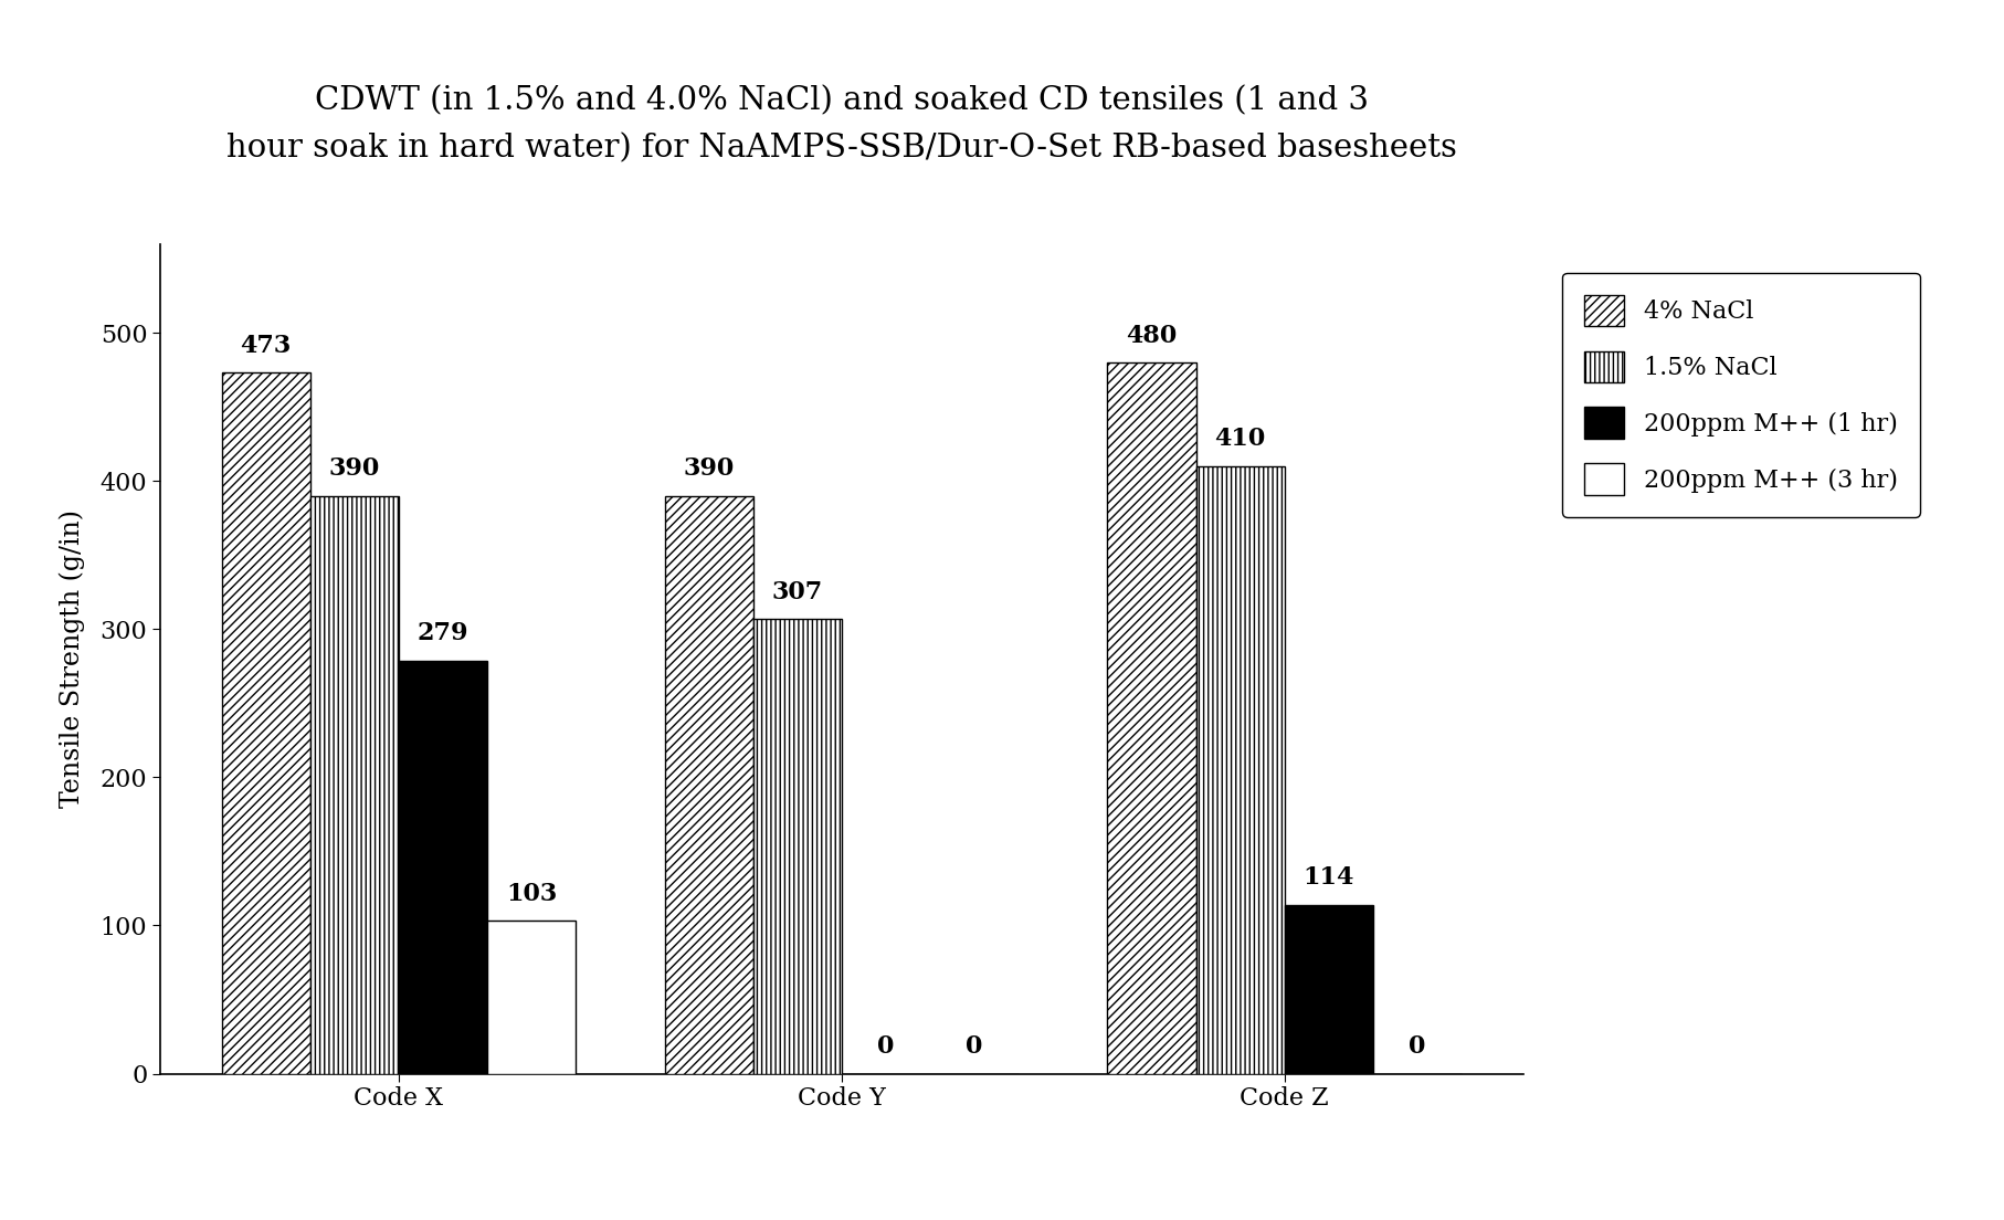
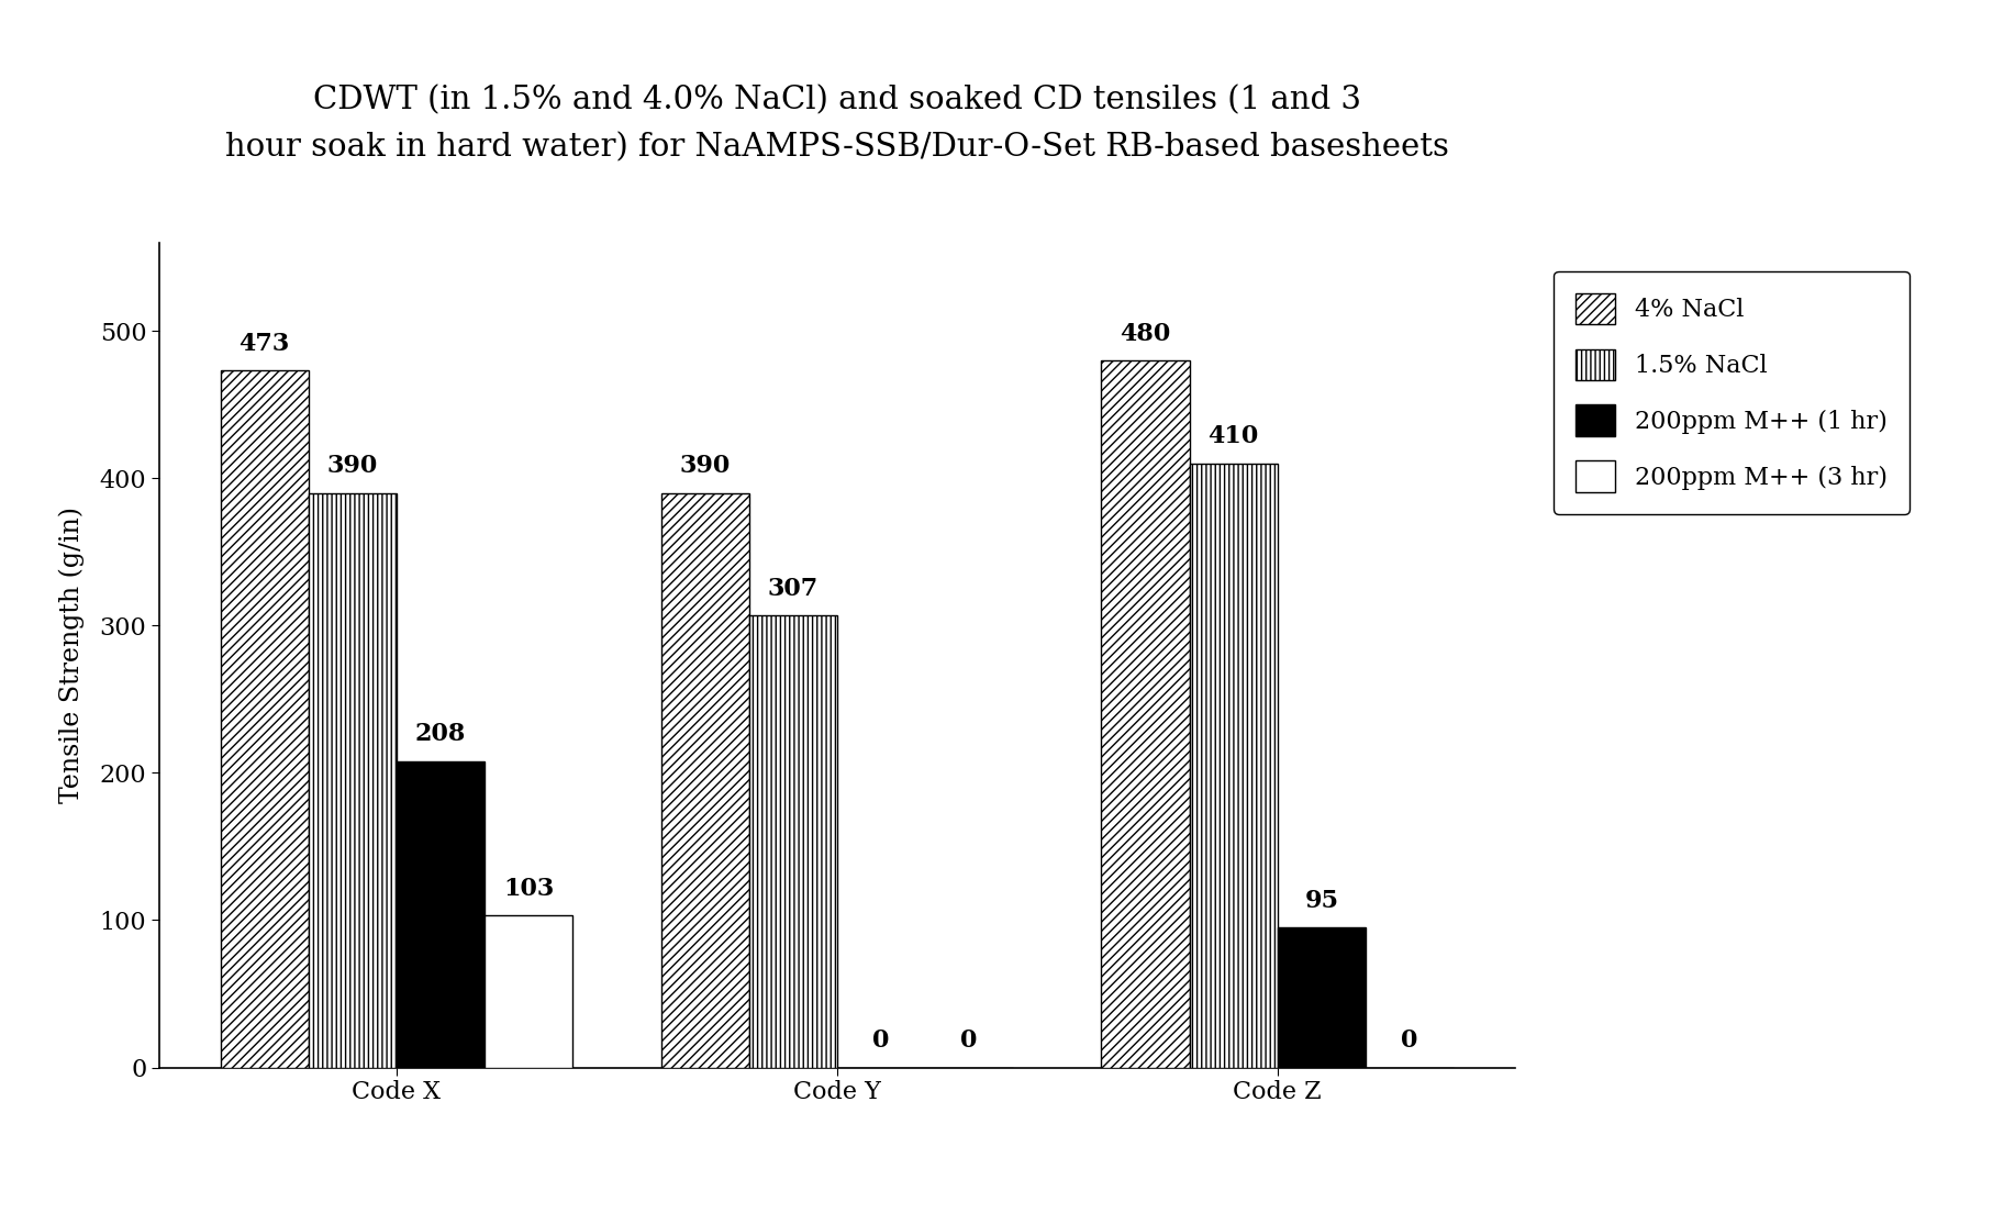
200ppm M++ (1 hr)/Code X: 279 -> 208
200ppm M++ (1 hr)/Code Z: 114 -> 95
